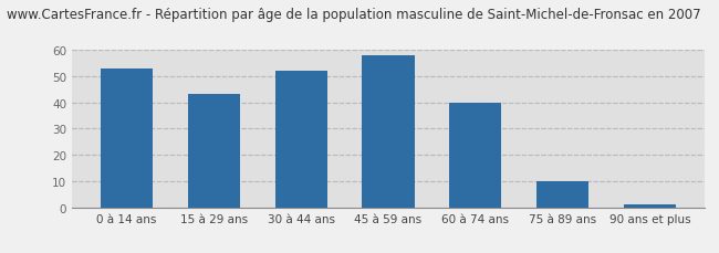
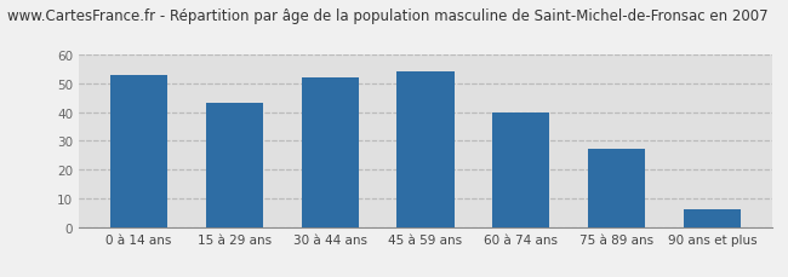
45 à 59 ans: 58 -> 54
75 à 89 ans: 10 -> 27
90 ans et plus: 1 -> 6
